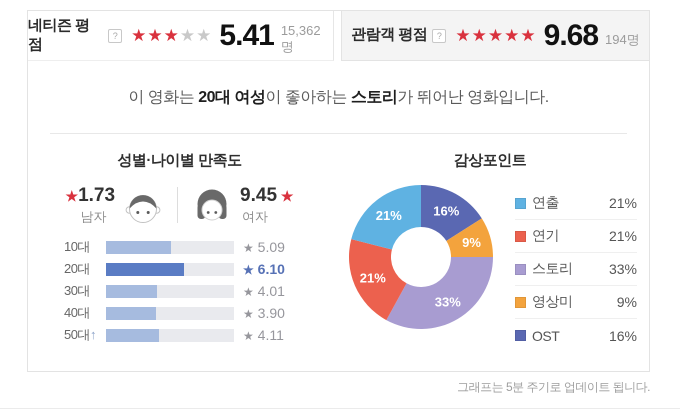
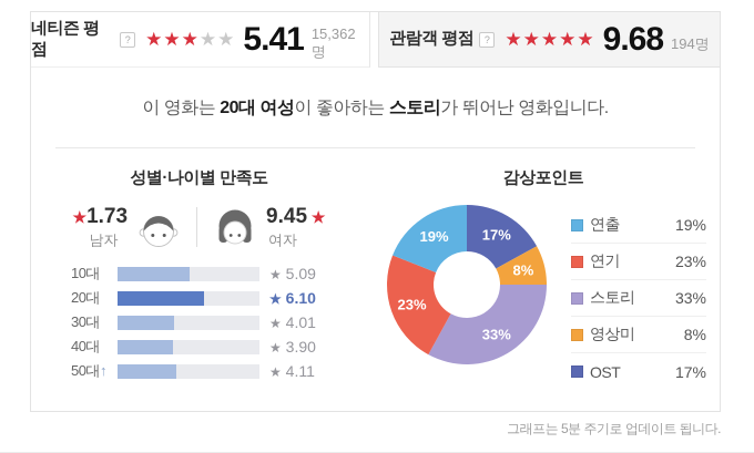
연출: 21% -> 19%
연기: 21% -> 23%
영상미: 9% -> 8%
OST: 16% -> 17%
